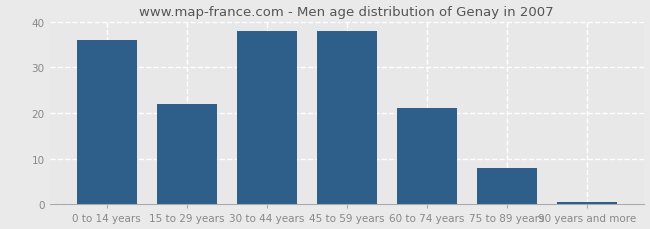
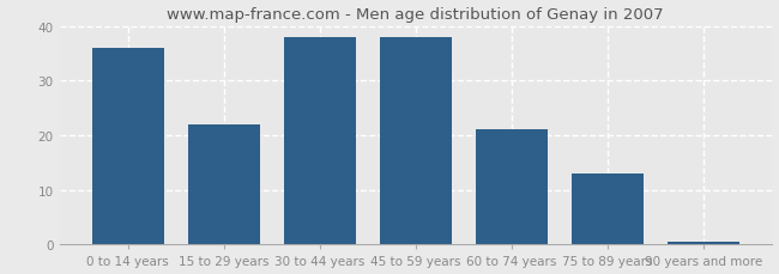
75 to 89 years: 8.0 -> 13.0
